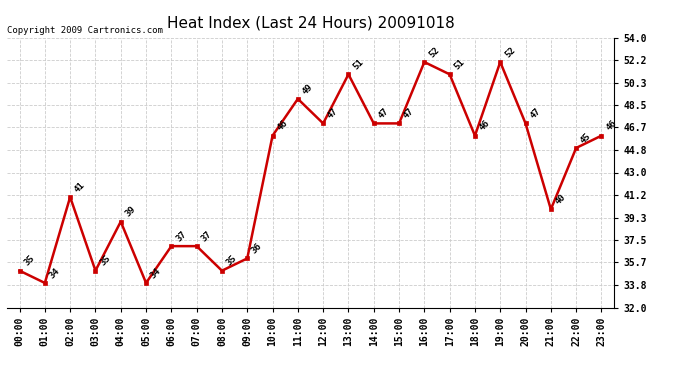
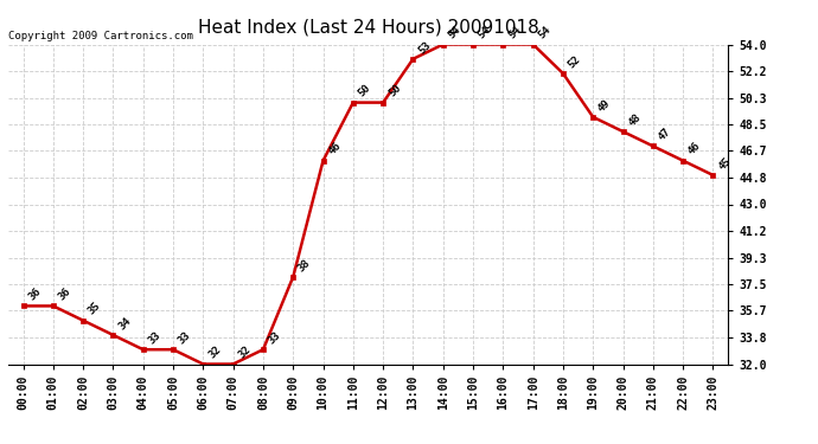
00:00: 35 -> 36
01:00: 34 -> 36
02:00: 41 -> 35
03:00: 35 -> 34
04:00: 39 -> 33
05:00: 34 -> 33
06:00: 37 -> 32
07:00: 37 -> 32
08:00: 35 -> 33
09:00: 36 -> 38
11:00: 49 -> 50
12:00: 47 -> 50
13:00: 51 -> 53
14:00: 47 -> 54
15:00: 47 -> 54
16:00: 52 -> 54
17:00: 51 -> 54
18:00: 46 -> 52
19:00: 52 -> 49
20:00: 47 -> 48
21:00: 40 -> 47
22:00: 45 -> 46
23:00: 46 -> 45
